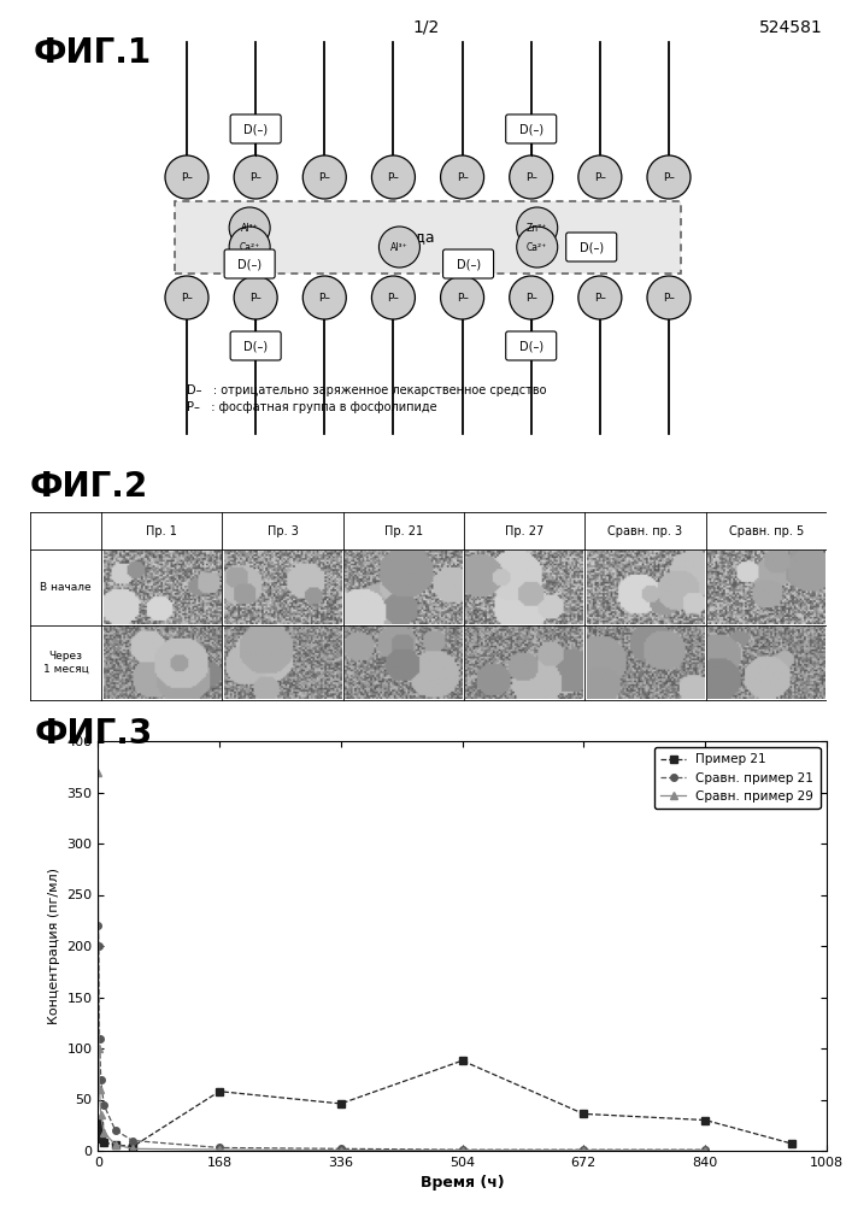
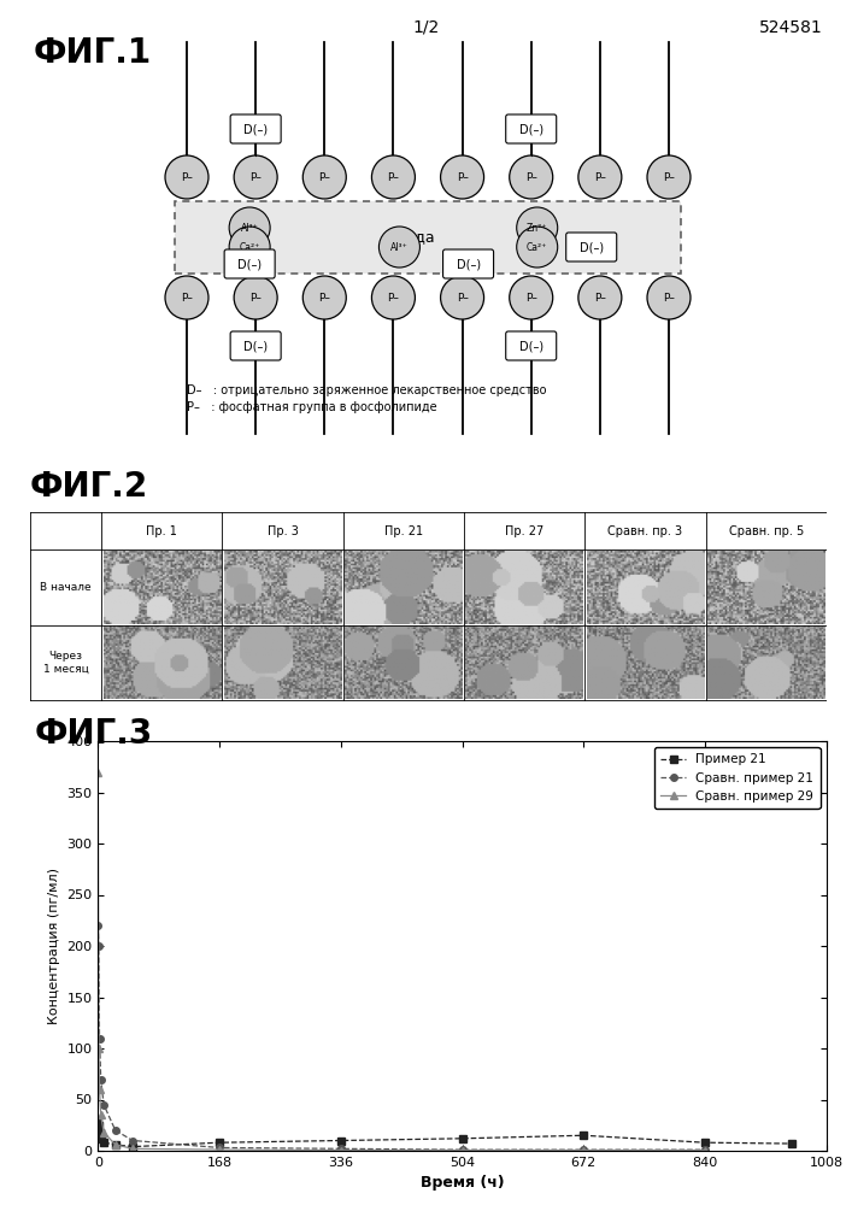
Пример 21/168: 58 -> 8
Пример 21/336: 46 -> 10
Пример 21/504: 88 -> 12
Пример 21/672: 36 -> 15
Пример 21/840: 30 -> 8
